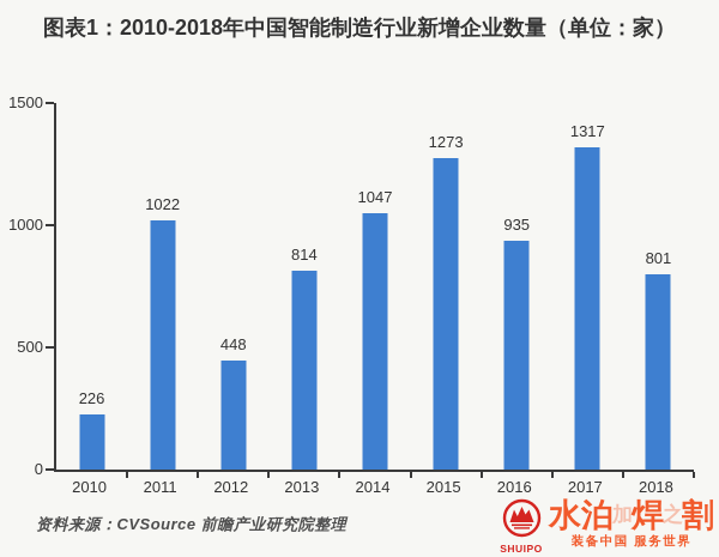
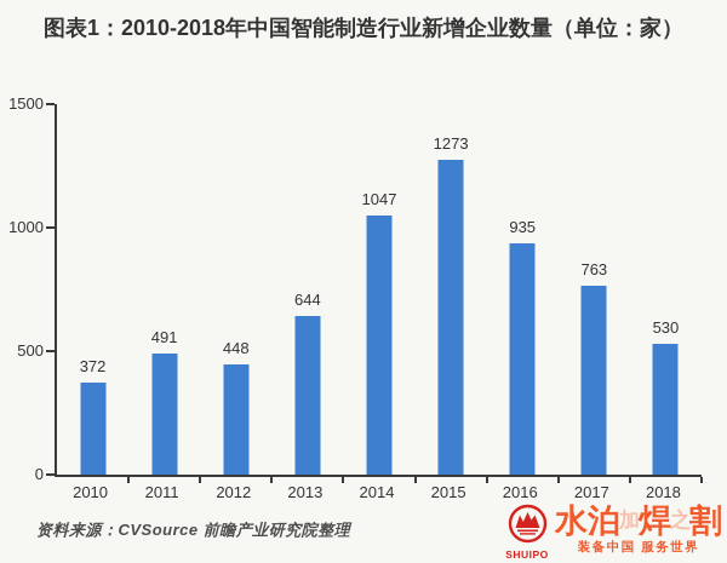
2010: 226 -> 372
2011: 1022 -> 491
2013: 814 -> 644
2017: 1317 -> 763
2018: 801 -> 530
